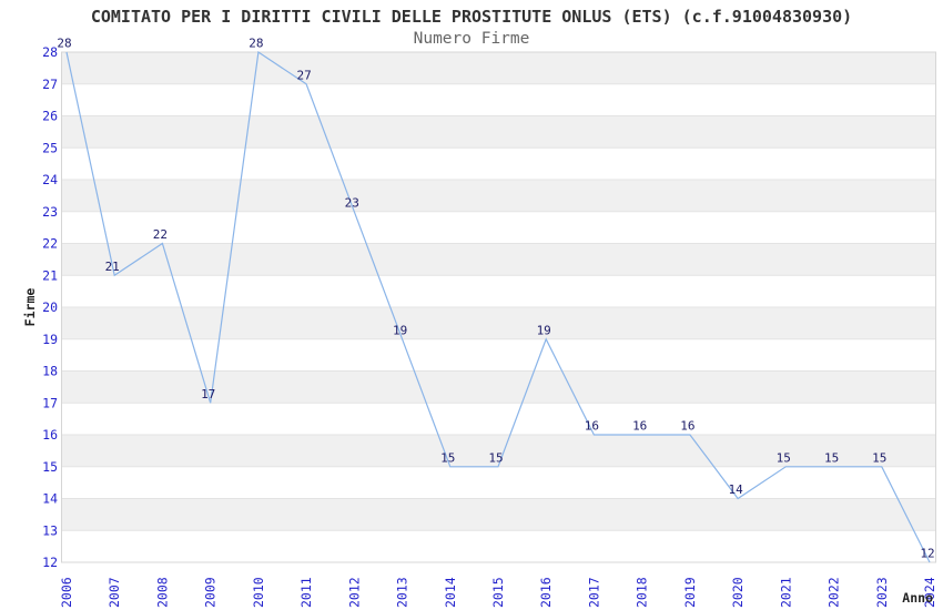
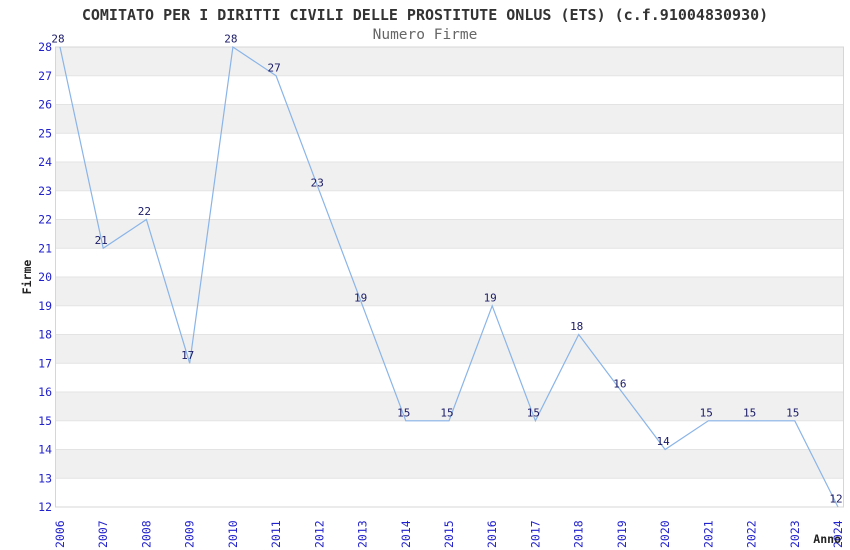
2017: 16 -> 15
2018: 16 -> 18
